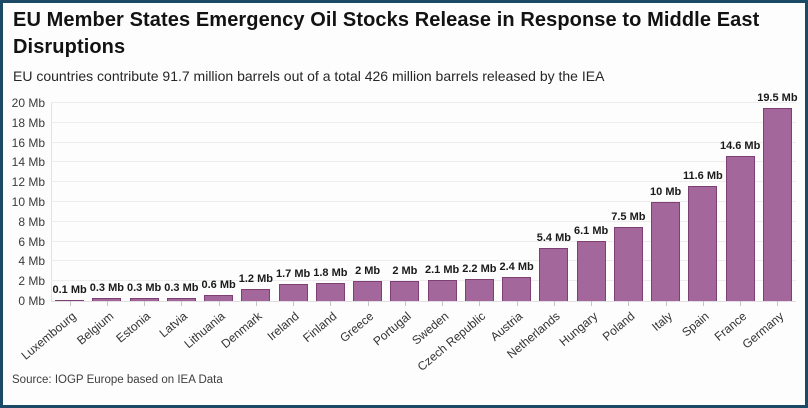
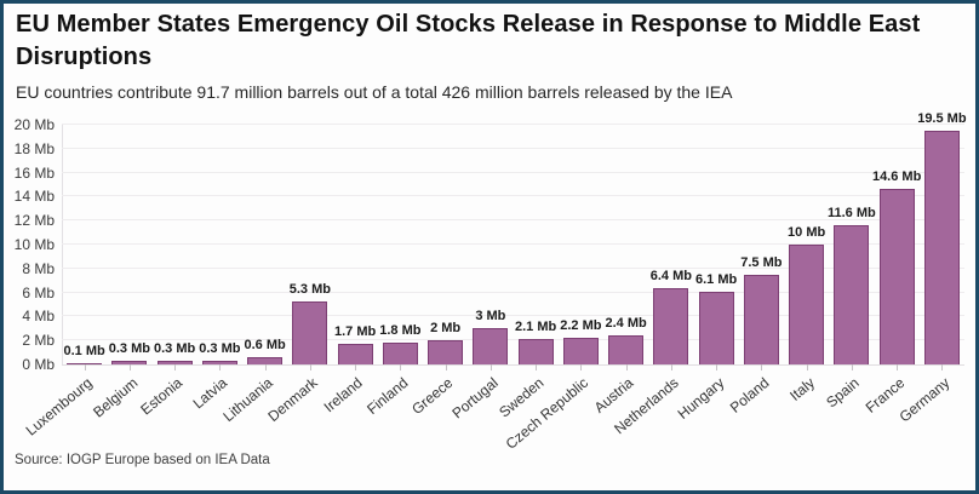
Denmark: 1.2 -> 5.3
Portugal: 2 -> 3
Netherlands: 5.4 -> 6.4
